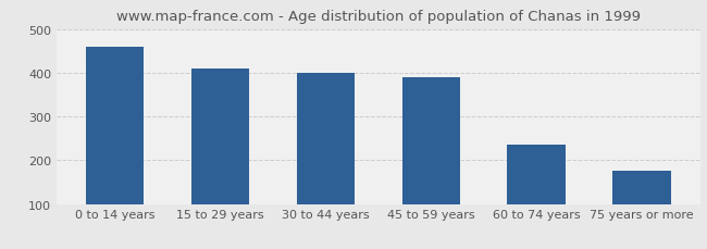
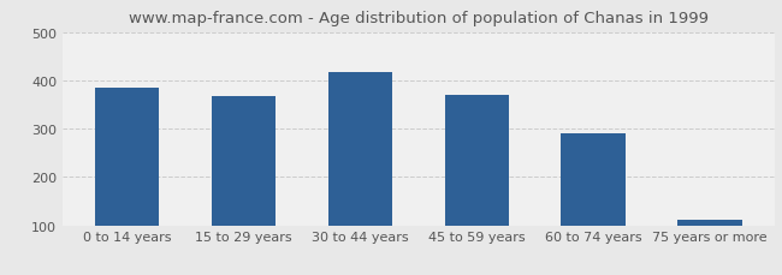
0 to 14 years: 460 -> 385
15 to 29 years: 410 -> 367
30 to 44 years: 400 -> 417
45 to 59 years: 390 -> 370
60 to 74 years: 235 -> 290
75 years or more: 175 -> 112
